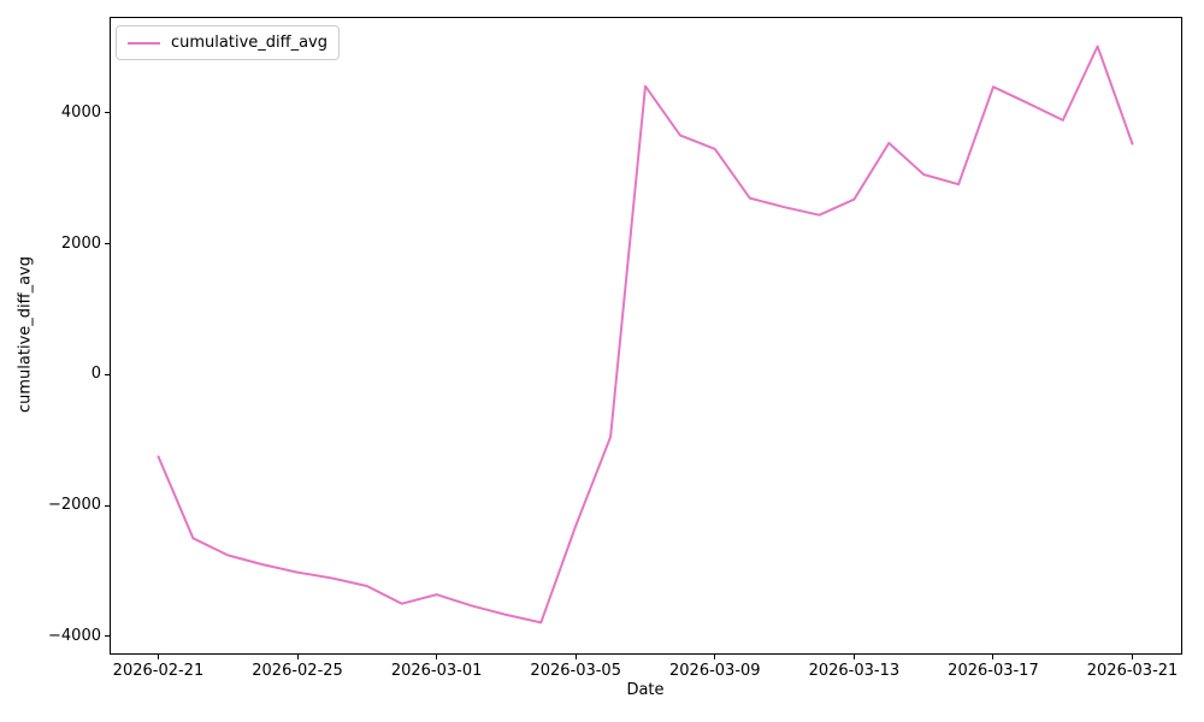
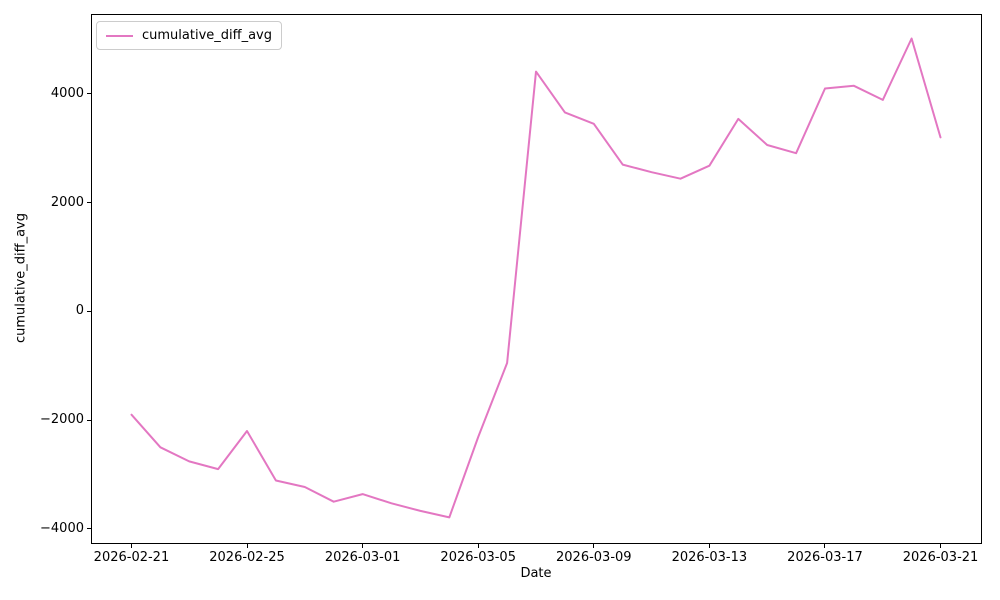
2026-02-21: -1200 -> -1900
2026-02-25: -3000 -> -2200
2026-03-17: 4400 -> 4100
2026-03-21: 3500 -> 3200
